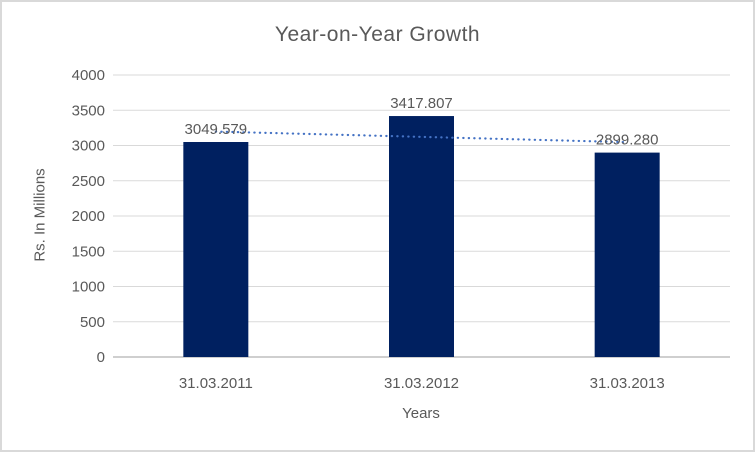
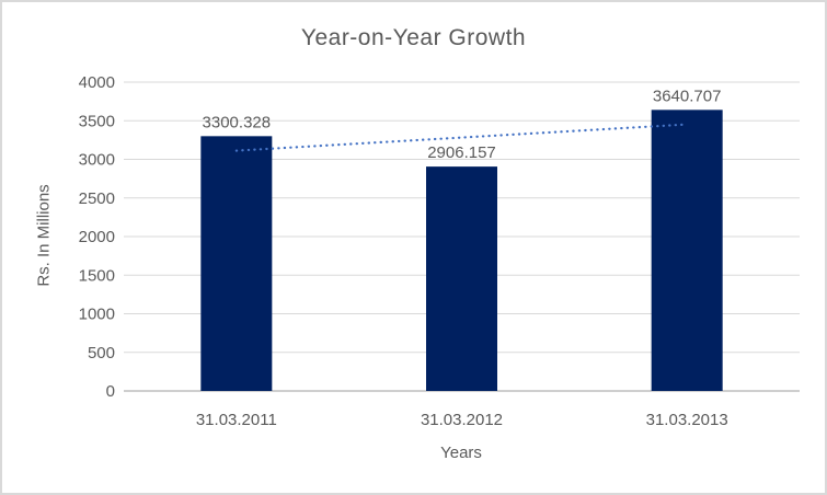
31.03.2011: 3049.579 -> 3300.328
31.03.2012: 3417.807 -> 2906.157
31.03.2013: 2899.280 -> 3640.707
